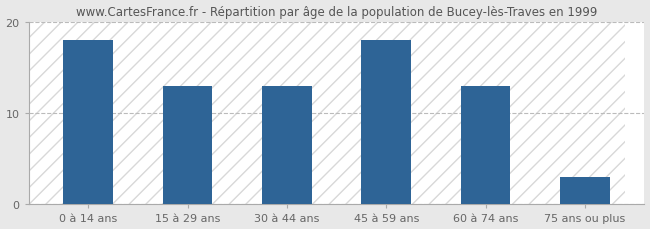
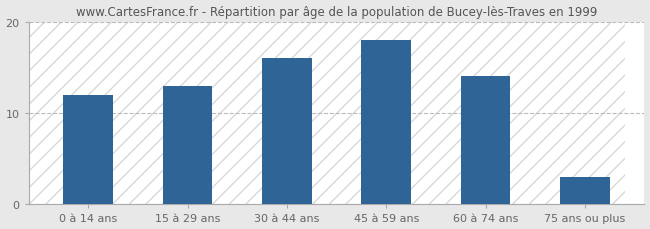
0 à 14 ans: 18 -> 12
30 à 44 ans: 13 -> 16
60 à 74 ans: 13 -> 14
